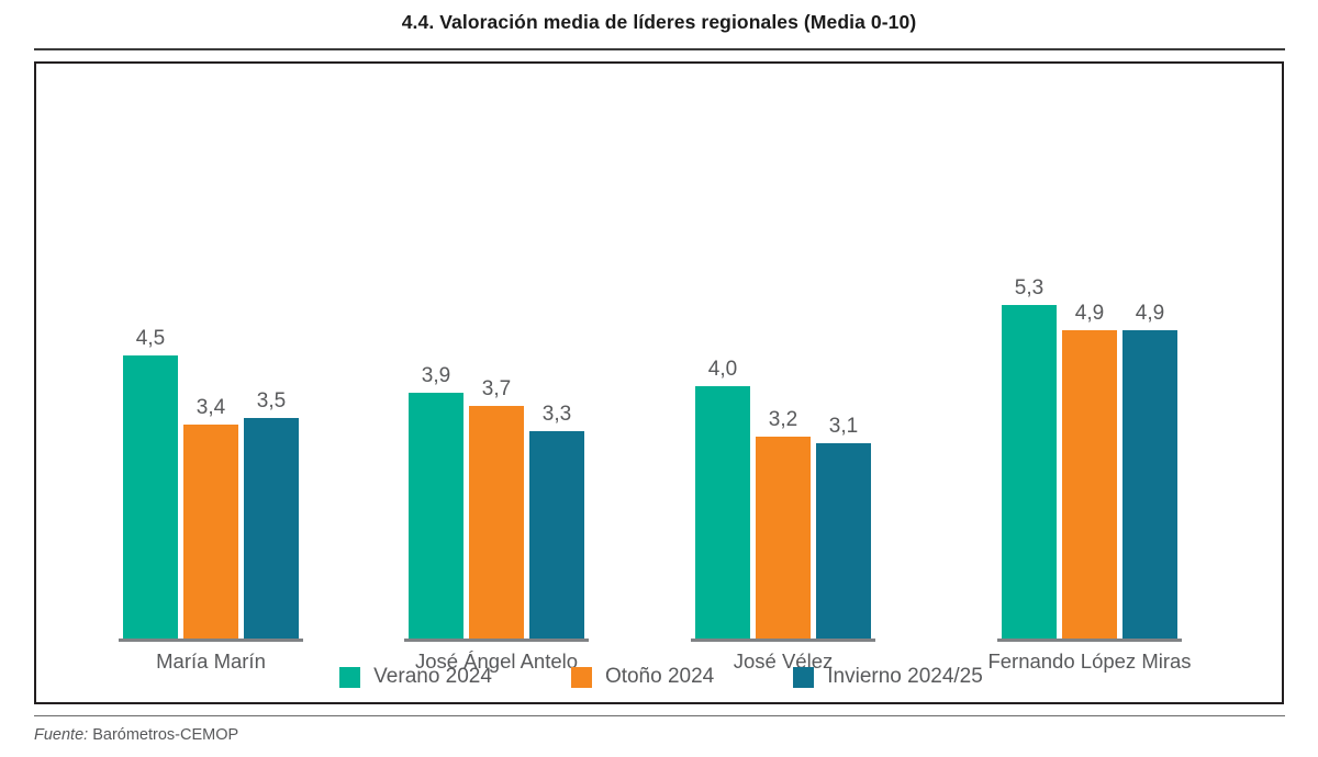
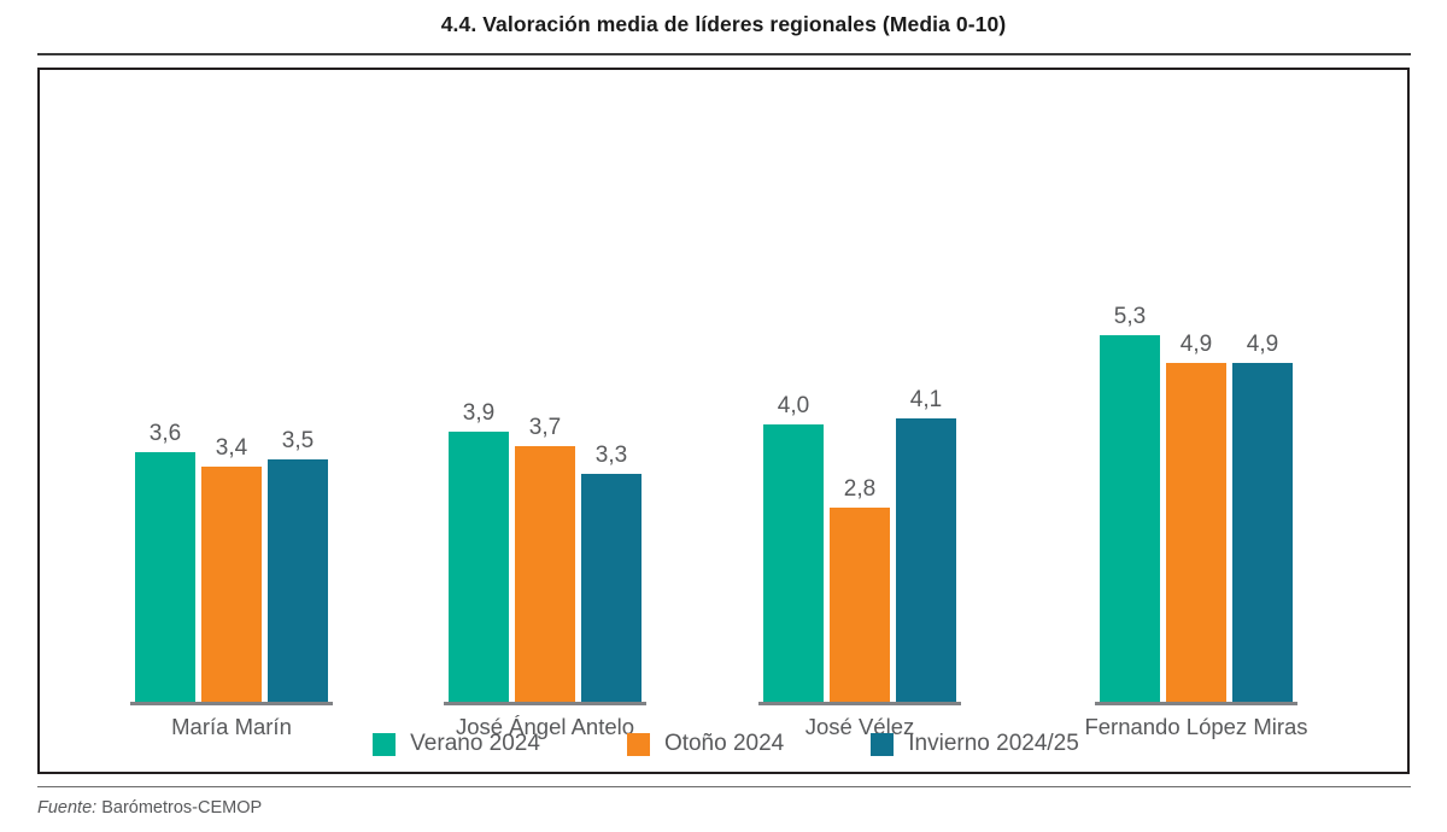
Verano 2024/María Marín: 4,5 -> 3,6
Otoño 2024/José Vélez: 3,2 -> 2,8
Invierno 2024/25/José Vélez: 3,1 -> 4,1
